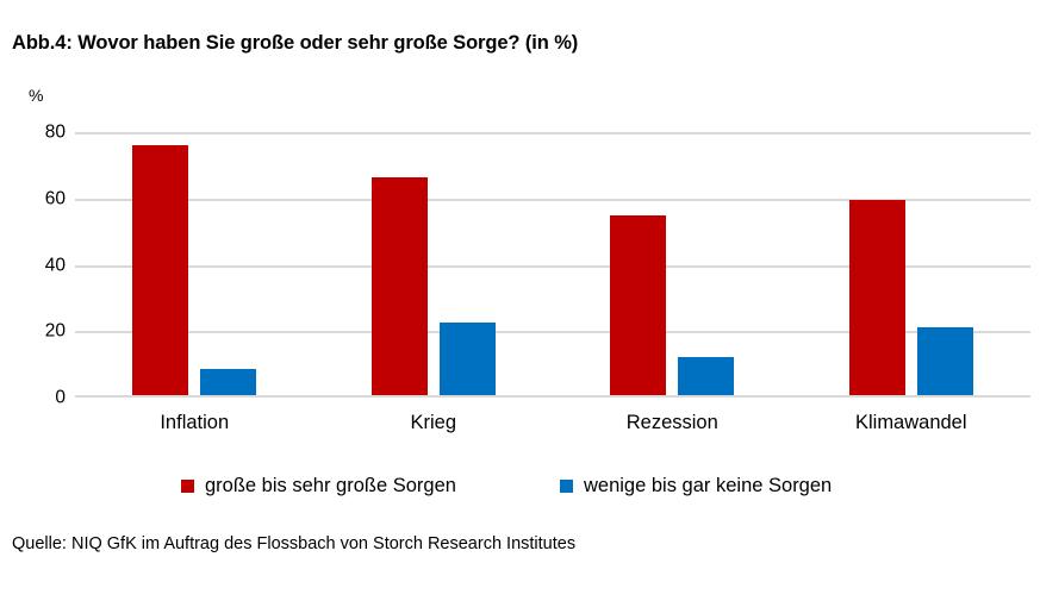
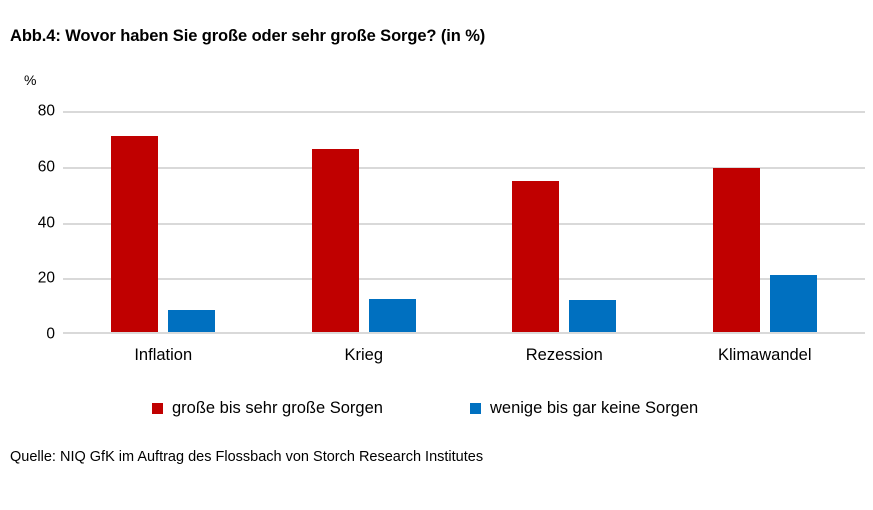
große bis sehr große Sorgen/Inflation: 76 -> 71
wenige bis gar keine Sorgen/Krieg: 22 -> 12
